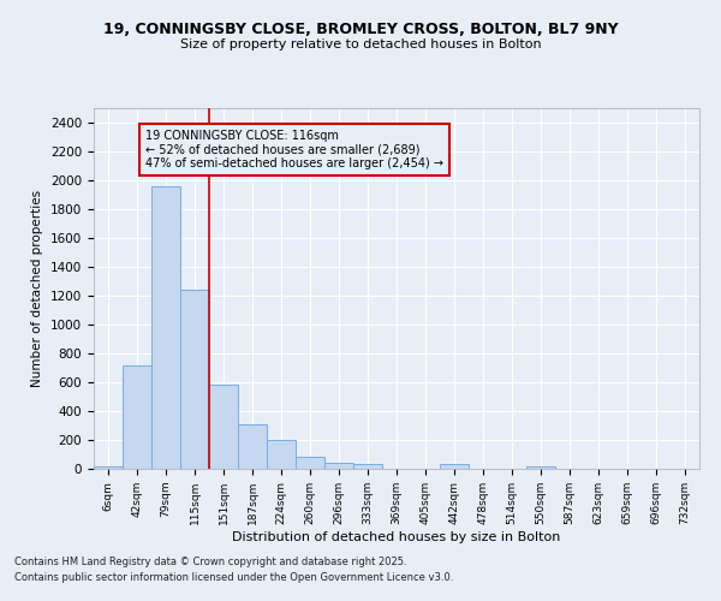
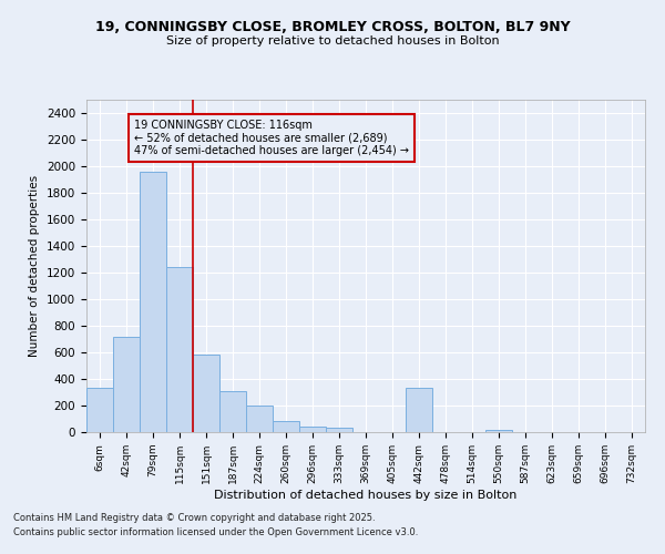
6sqm: 20 -> 330
442sqm: 40 -> 330
